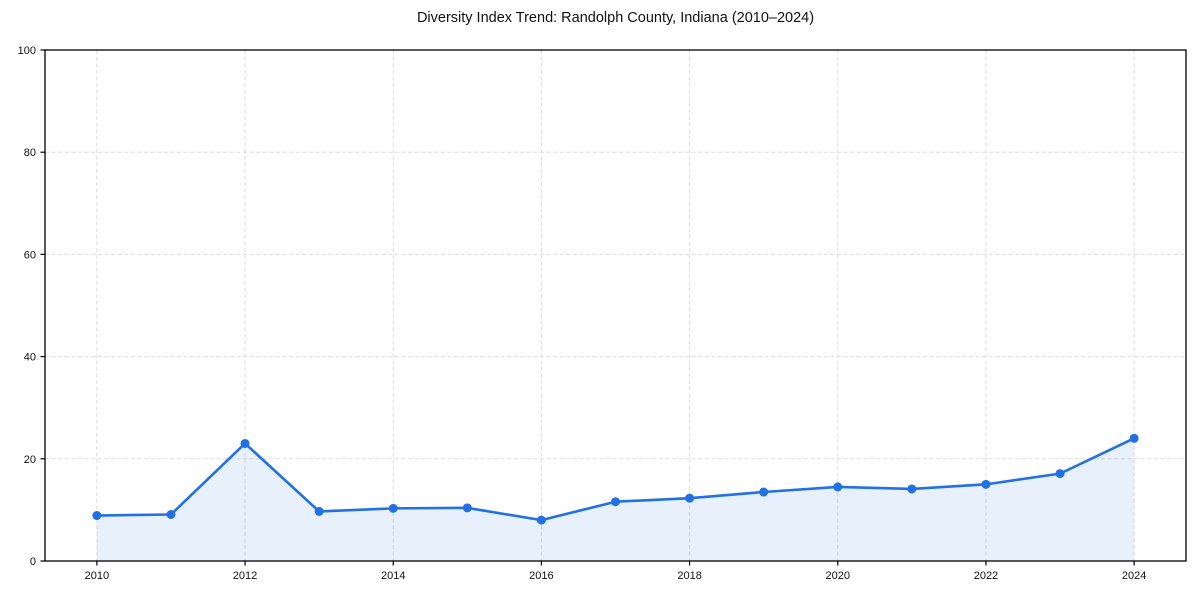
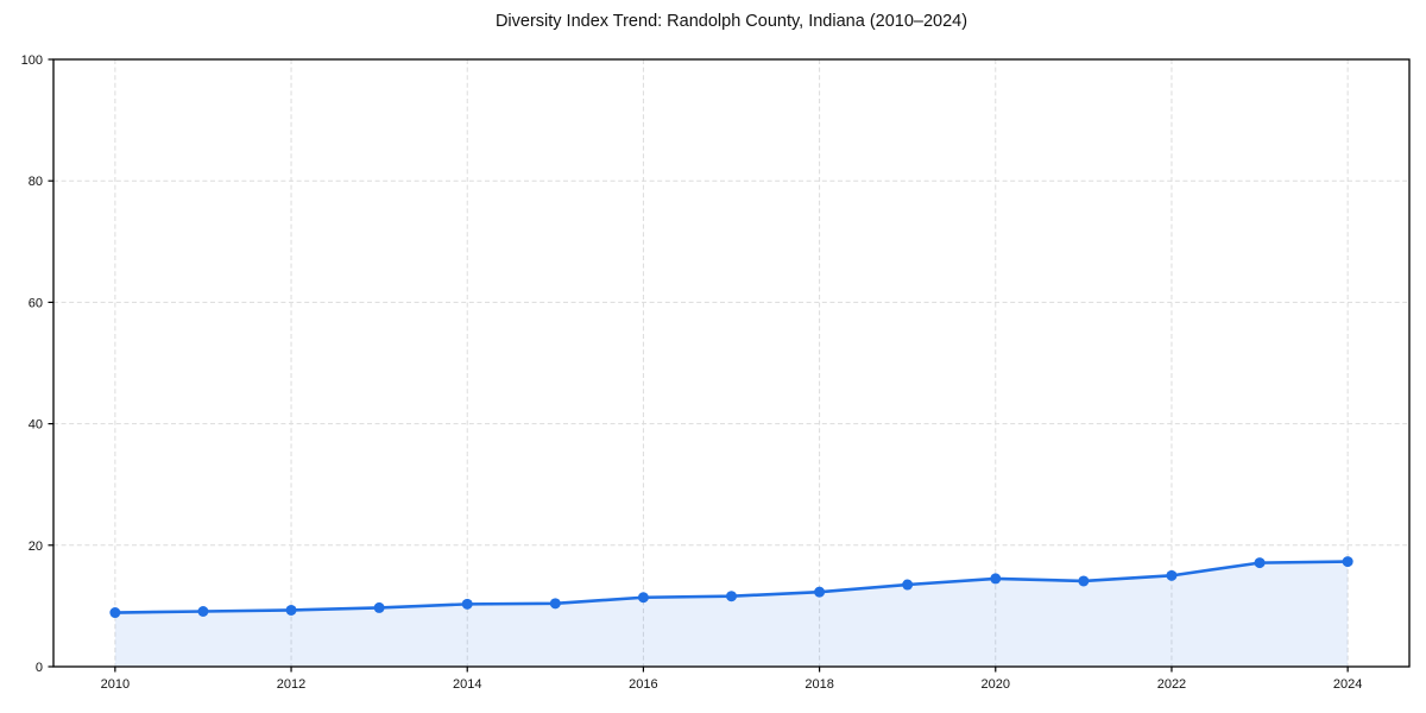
2012: 23 -> 9
2016: 8 -> 11
2024: 24 -> 17
